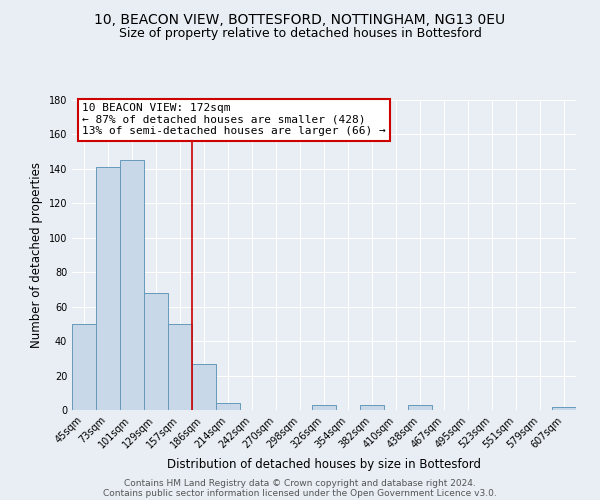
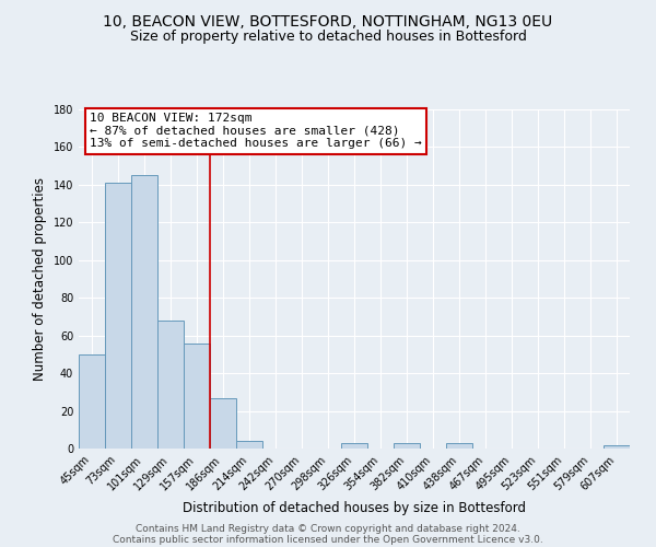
157sqm: 50 -> 56
